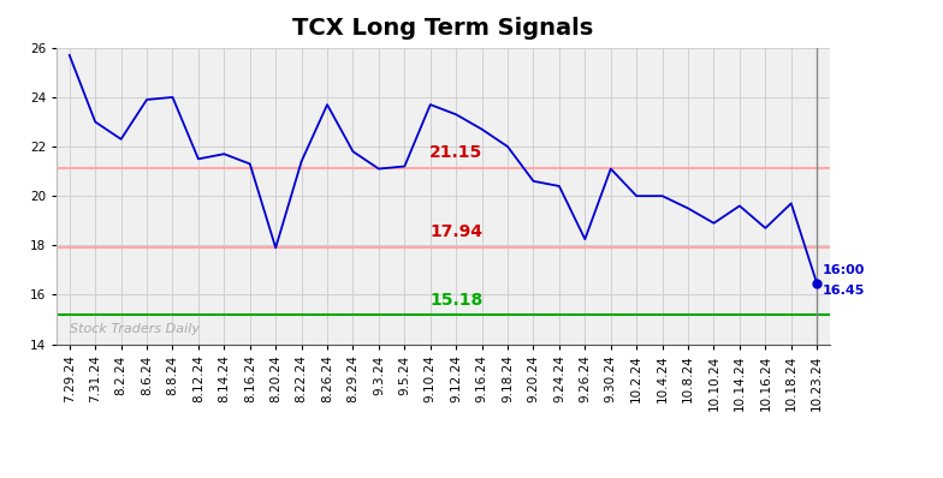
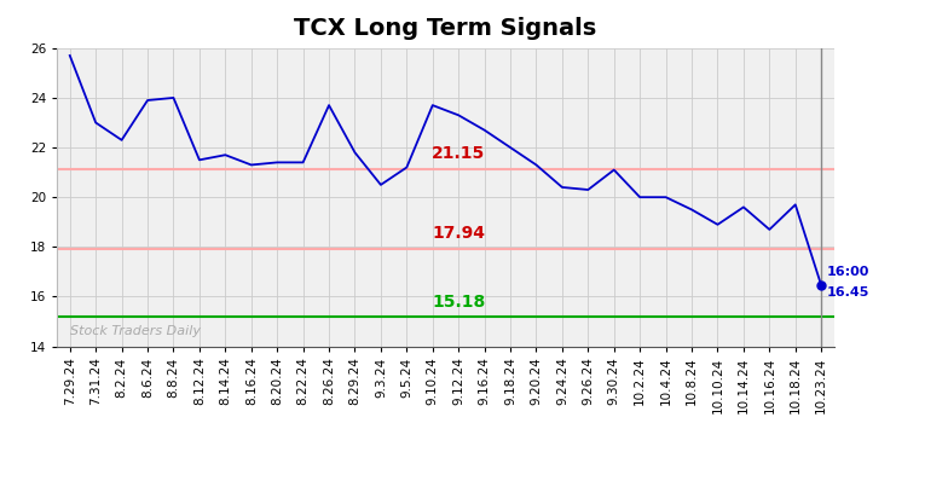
8.20.24: 17.90 -> 21.40
9.3.24: 21.10 -> 20.50
9.20.24: 20.60 -> 21.30
9.26.24: 18.25 -> 20.30
